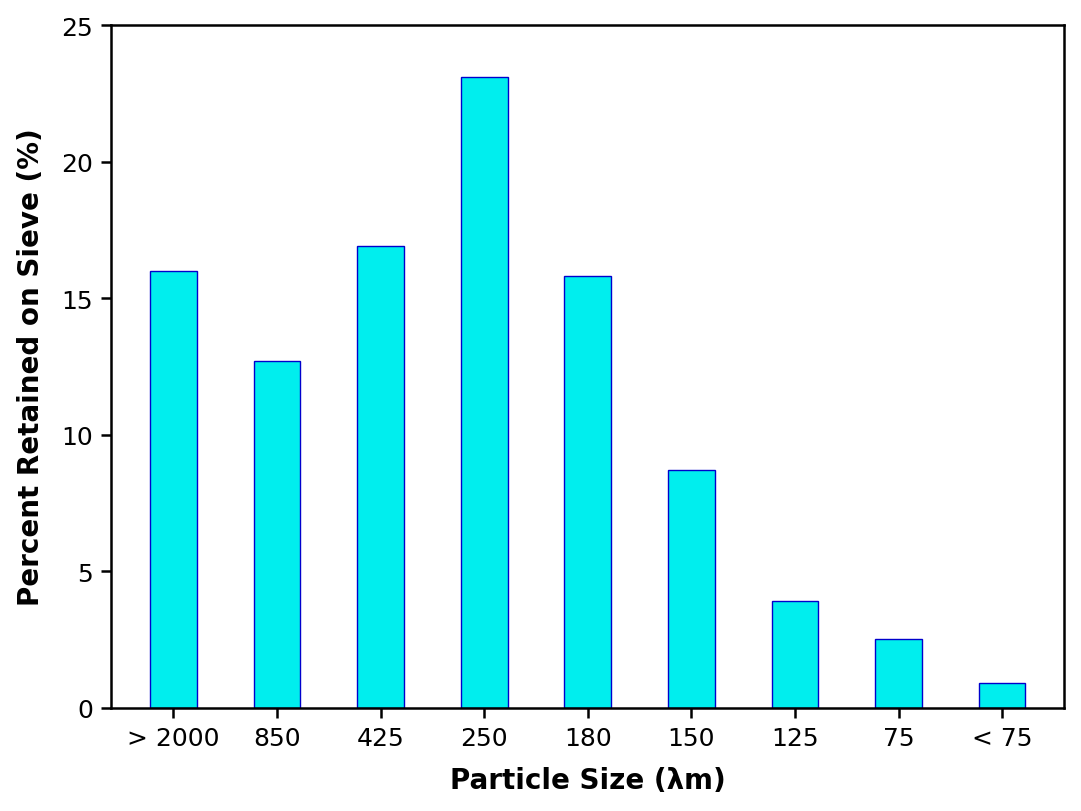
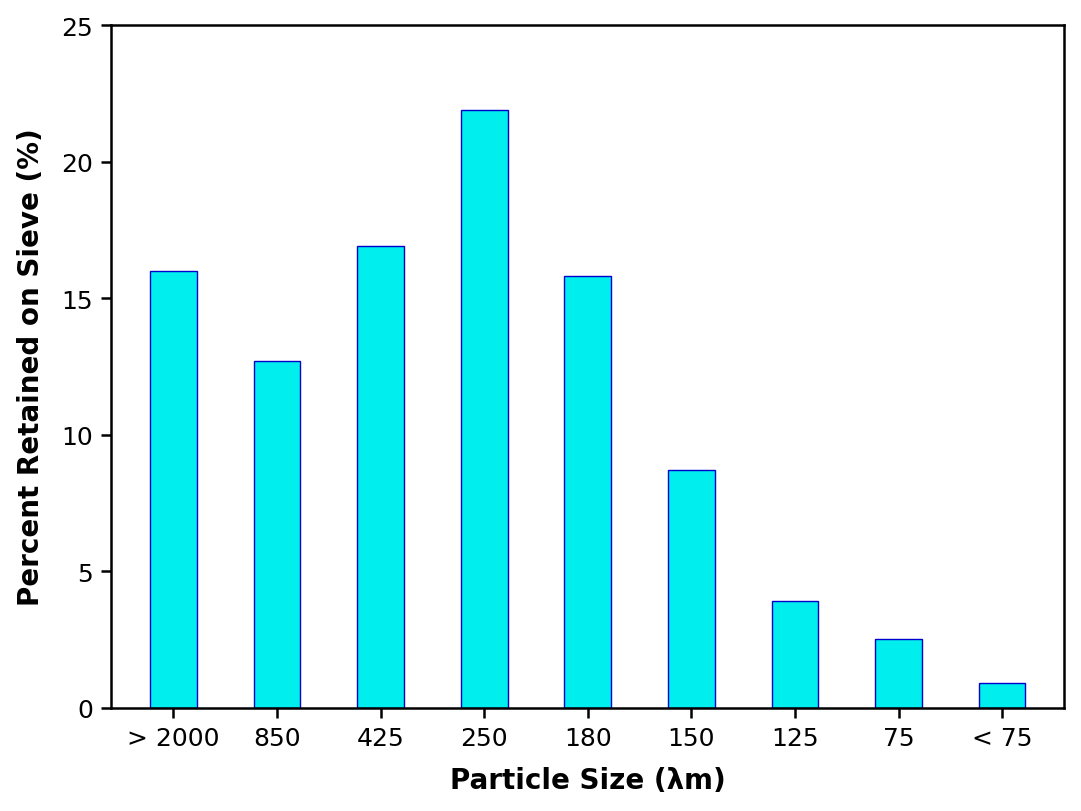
250: 23.1 -> 21.9
